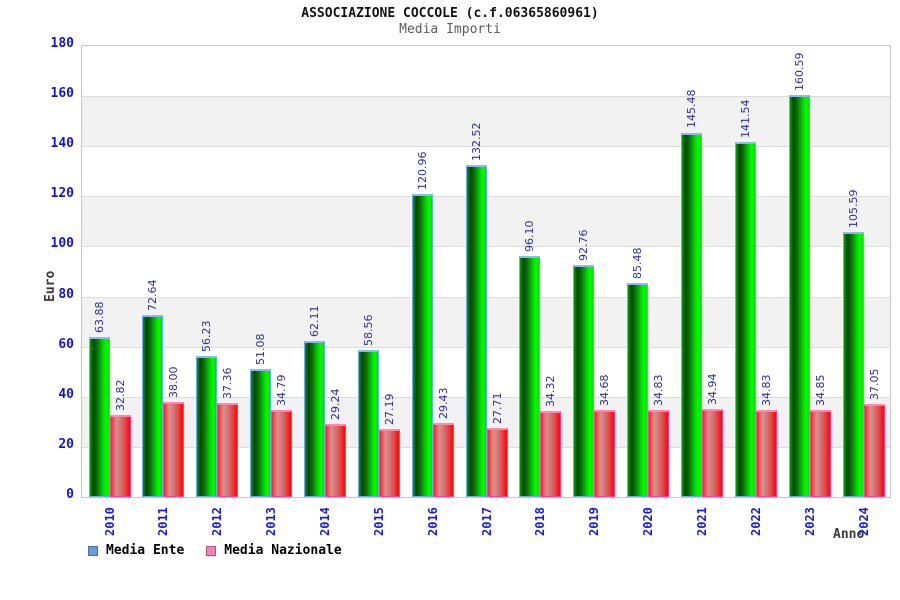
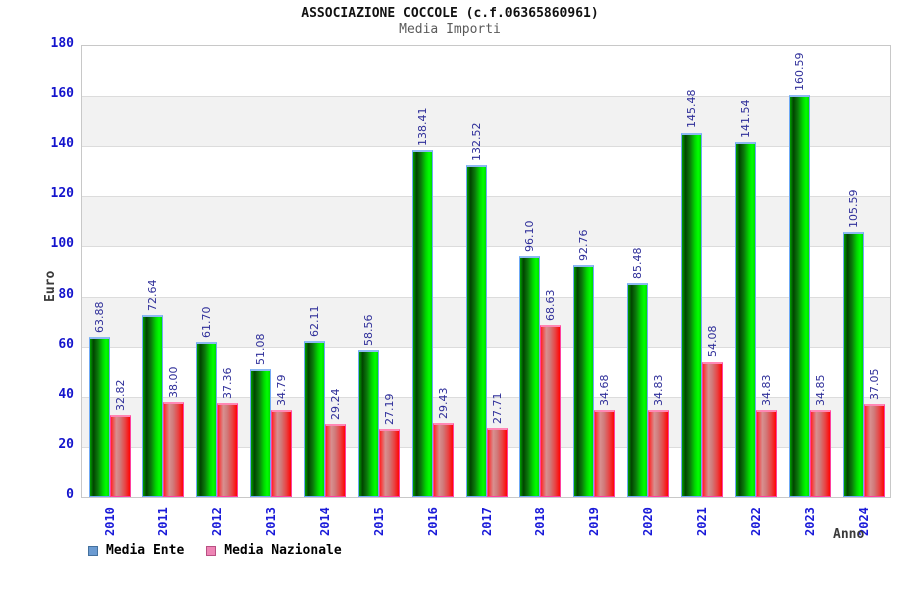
Media Ente/2012: 56.23 -> 61.70
Media Ente/2016: 120.96 -> 138.41
Media Nazionale/2018: 34.32 -> 68.63
Media Nazionale/2021: 34.94 -> 54.08
